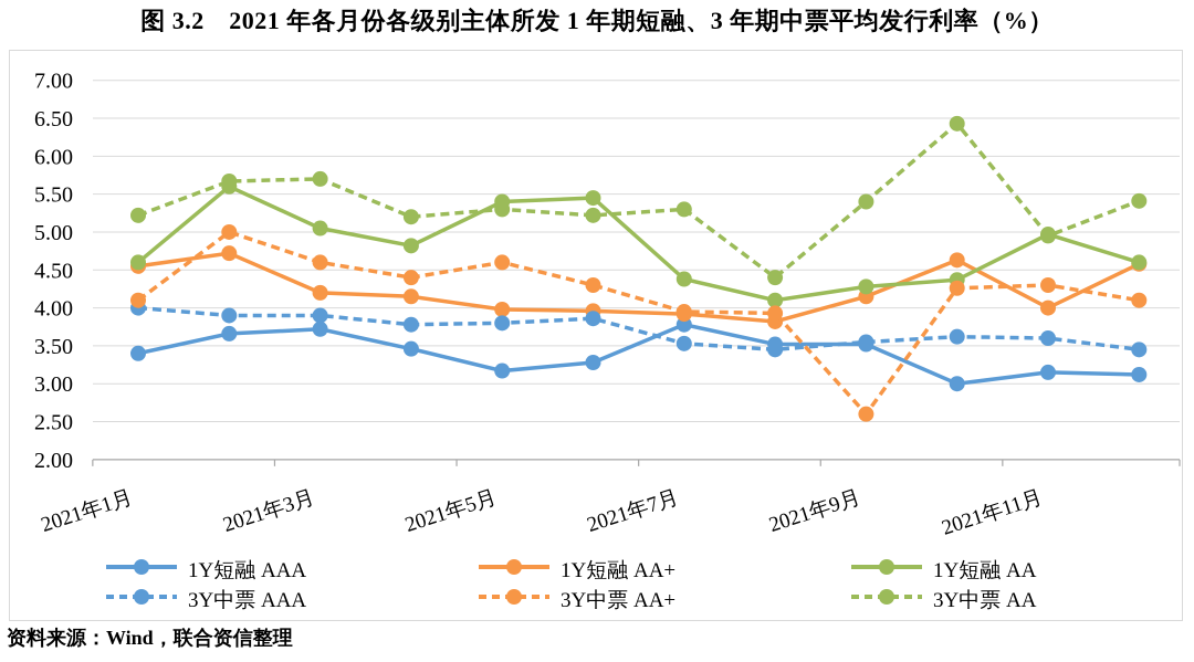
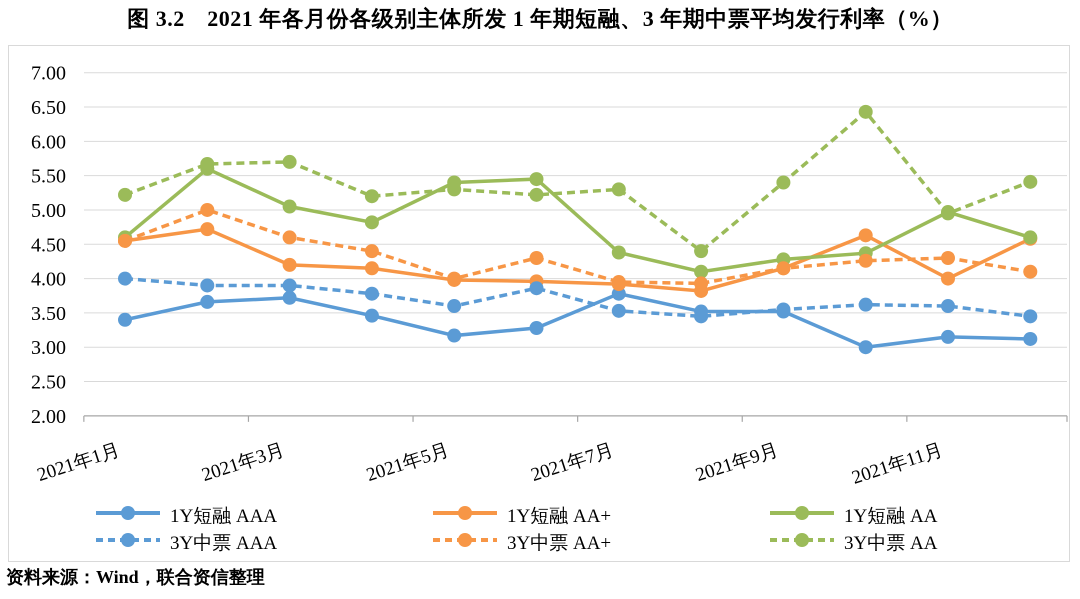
3Y中票 AA+/2021年1月: 4.1 -> 4.5
3Y中票 AAA/2021年5月: 3.8 -> 3.6
3Y中票 AA+/2021年5月: 4.6 -> 4.0
3Y中票 AA+/2021年9月: 2.6 -> 4.2
